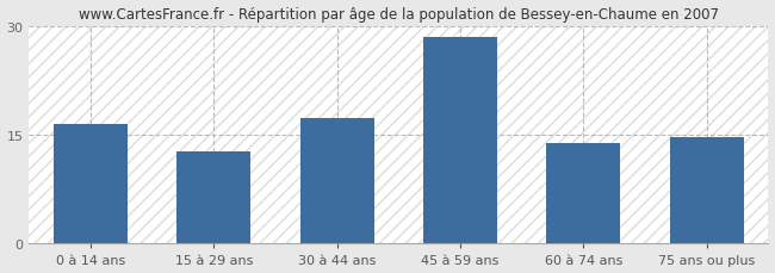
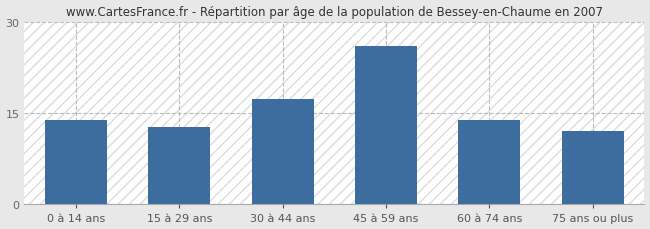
0 à 14 ans: 16.5 -> 13.8
45 à 59 ans: 28.4 -> 26.0
75 ans ou plus: 14.7 -> 12.0
